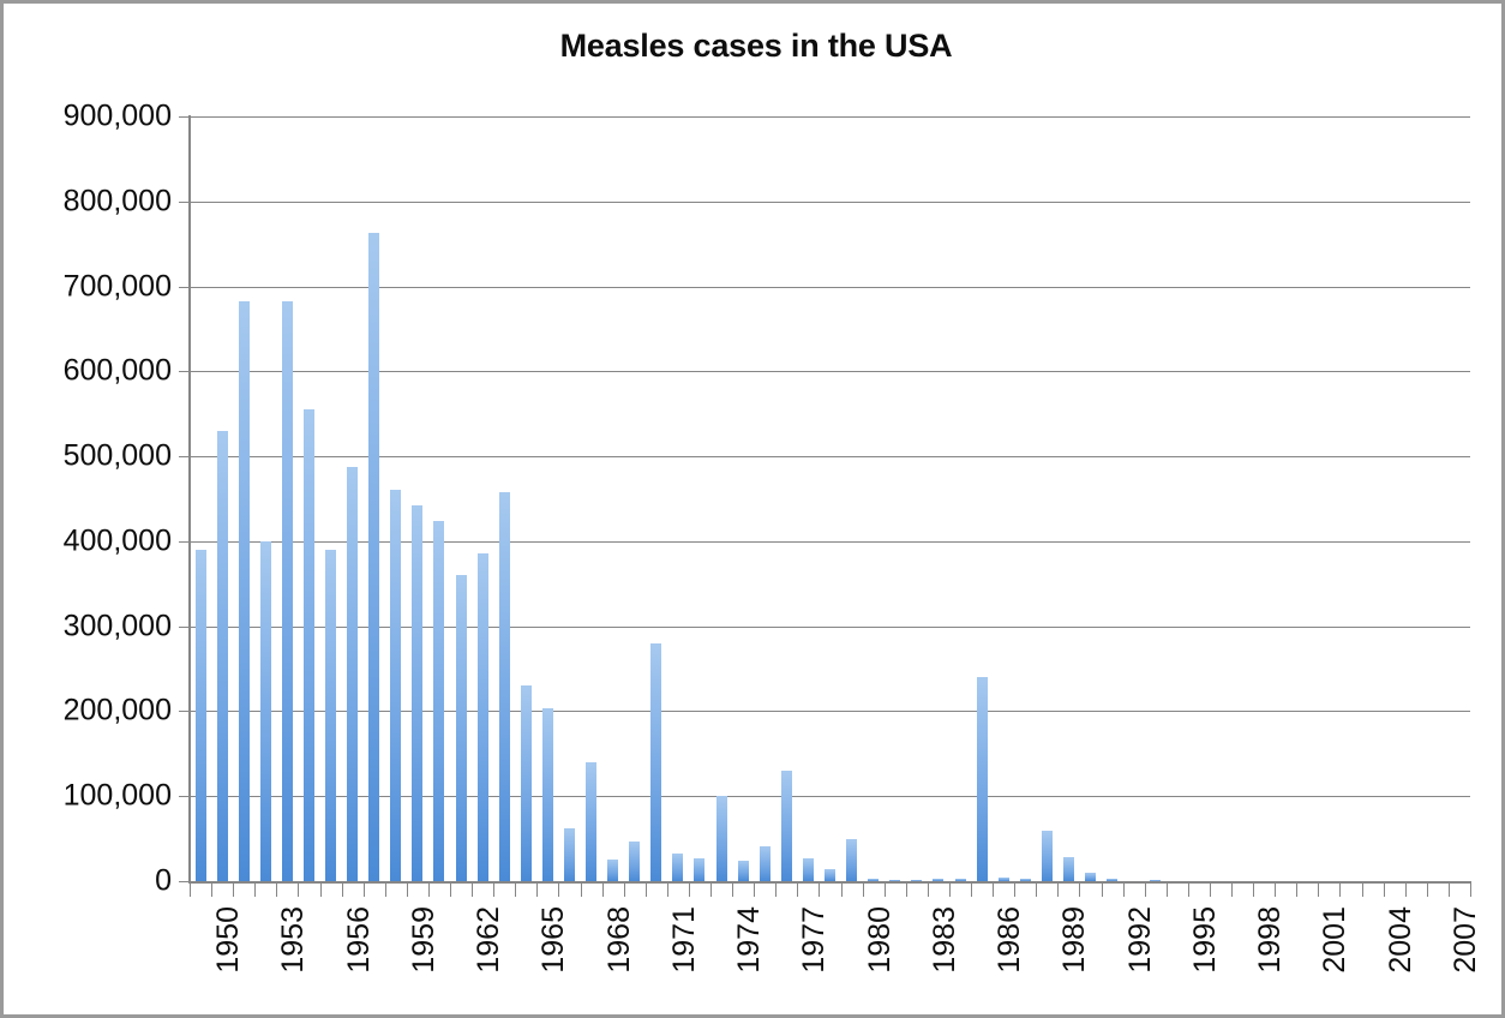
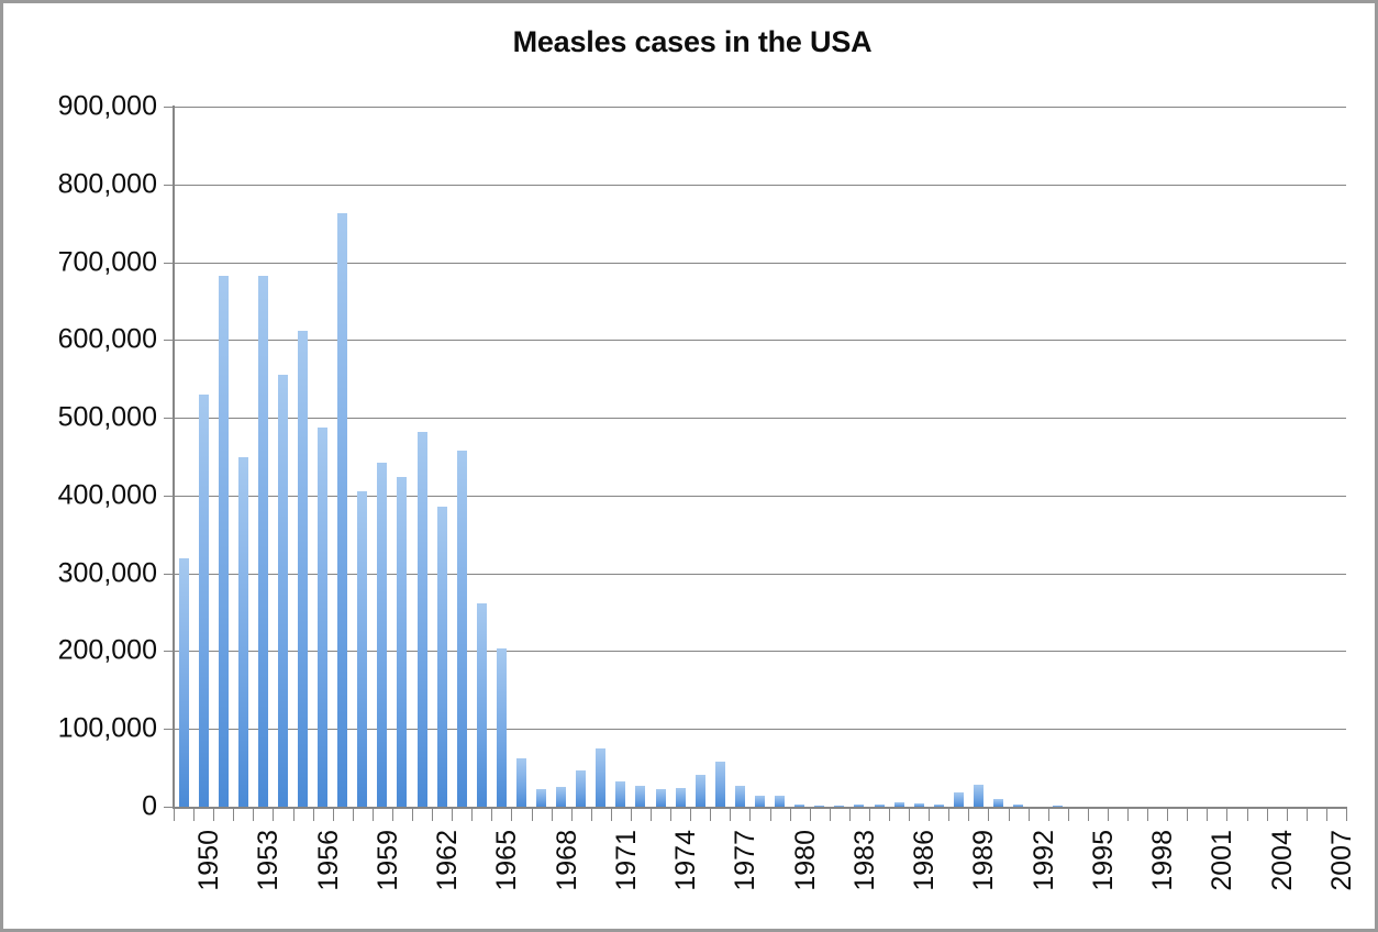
1950: 390000 -> 320000
1953: 400000 -> 450000
1956: 390000 -> 610000
1959: 460000 -> 410000
1962: 360000 -> 480000
1965: 230000 -> 260000
1968: 140000 -> 20000
1971: 280000 -> 80000
1974: 100000 -> 20000
1977: 130000 -> 60000
1980: 50000 -> 10000
1986: 240000 -> 10000
1989: 60000 -> 20000
